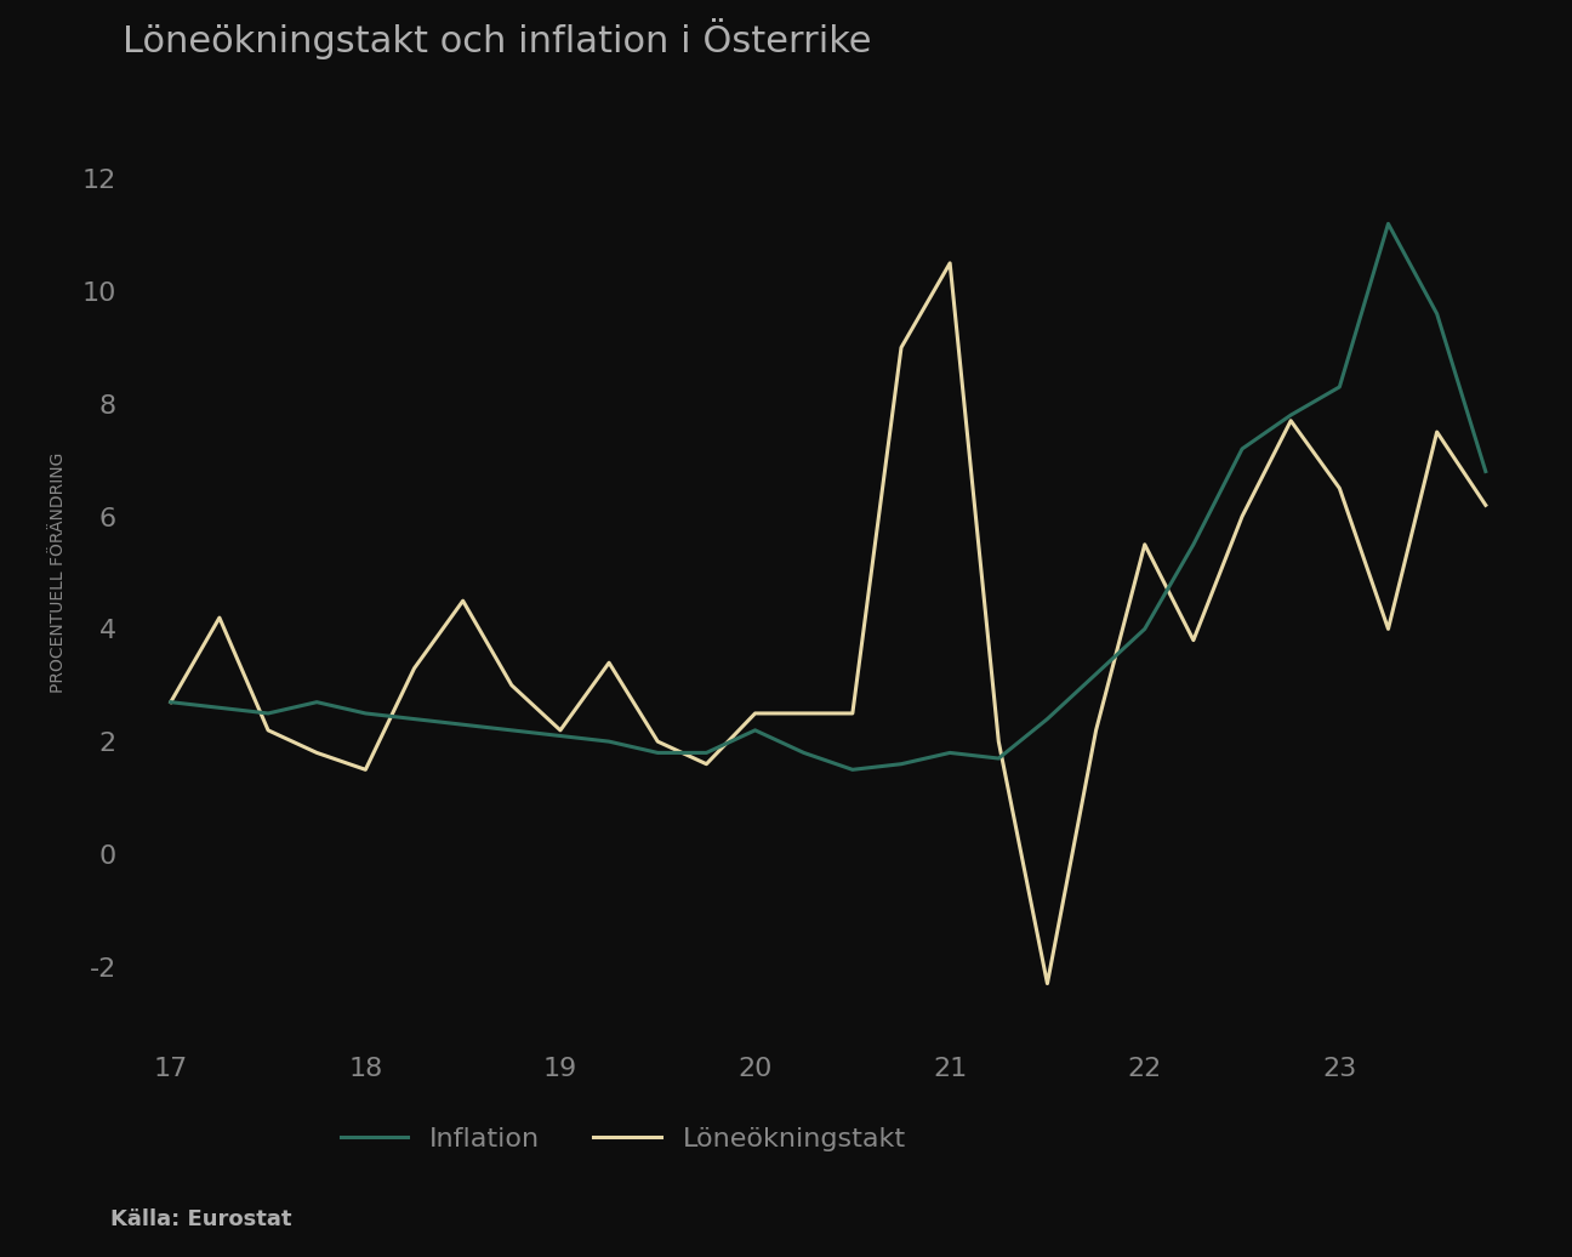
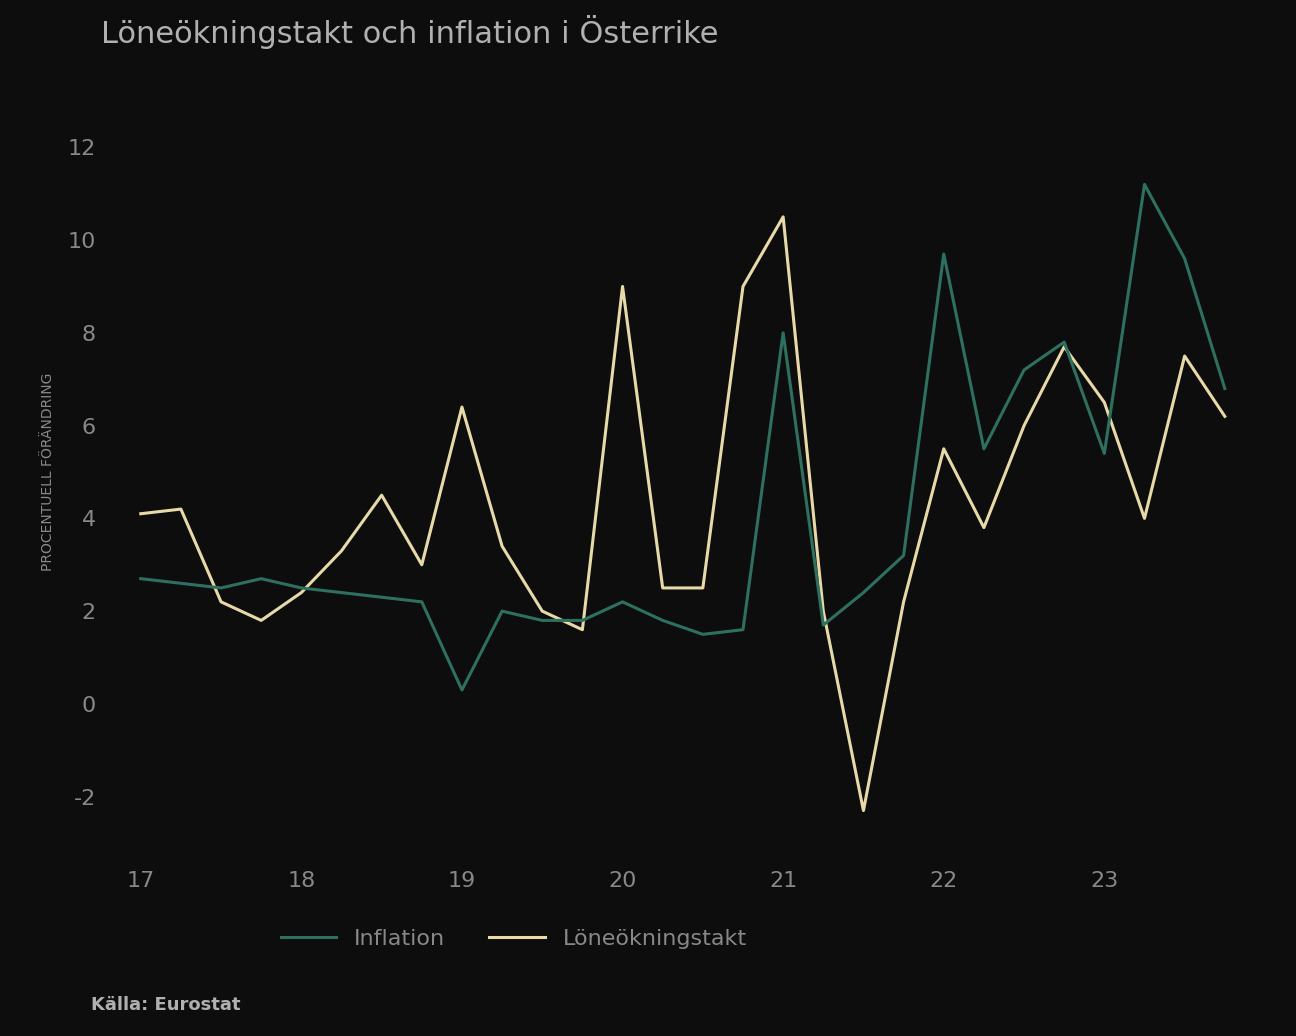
Löneökningstakt/17: 2.7 -> 4.1
Löneökningstakt/18: 1.5 -> 2.4
Inflation/19: 2.1 -> 0.3
Löneökningstakt/19: 2.2 -> 6.4
Löneökningstakt/20: 2.5 -> 9.0
Inflation/21: 1.8 -> 8.0
Inflation/22: 4.0 -> 9.7
Inflation/23: 8.3 -> 5.4
